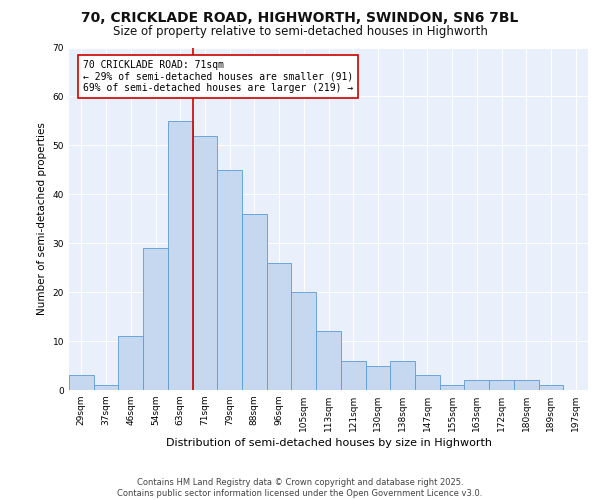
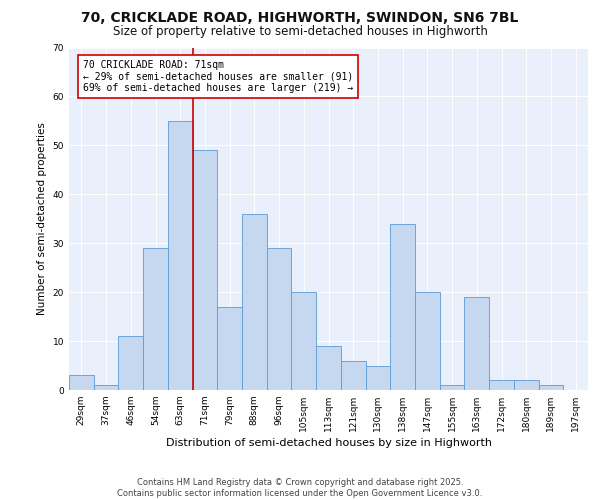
71sqm: 52 -> 49
79sqm: 45 -> 17
96sqm: 26 -> 29
113sqm: 12 -> 9
138sqm: 6 -> 34
147sqm: 3 -> 20
163sqm: 2 -> 19
